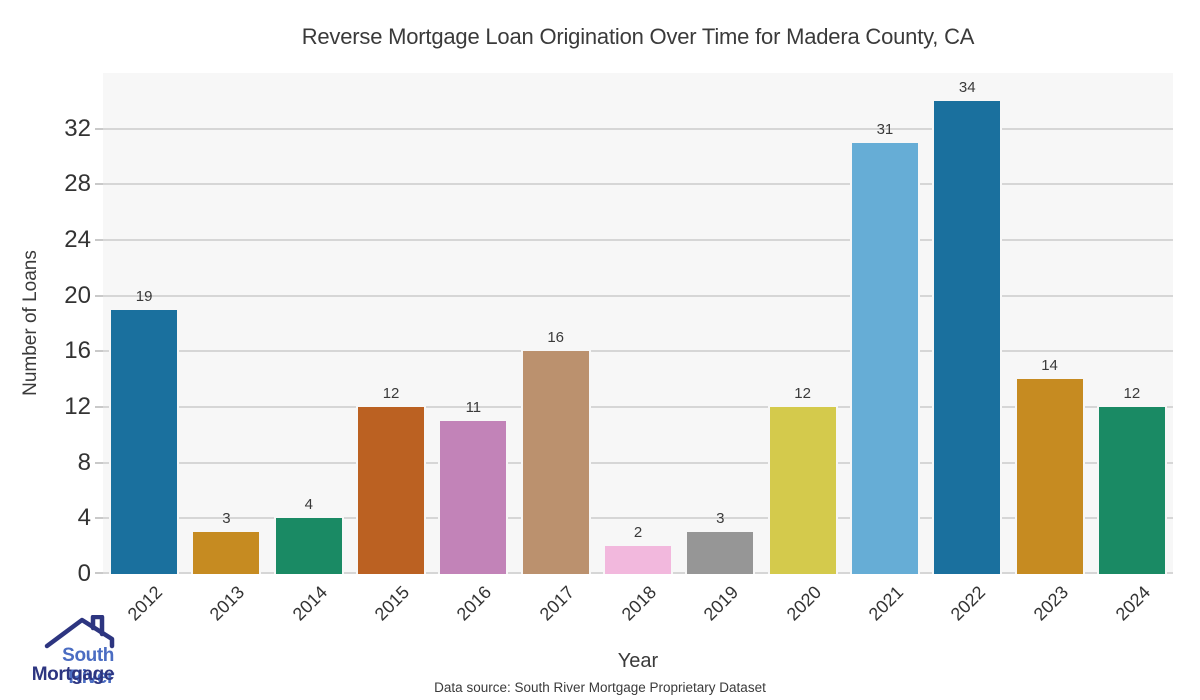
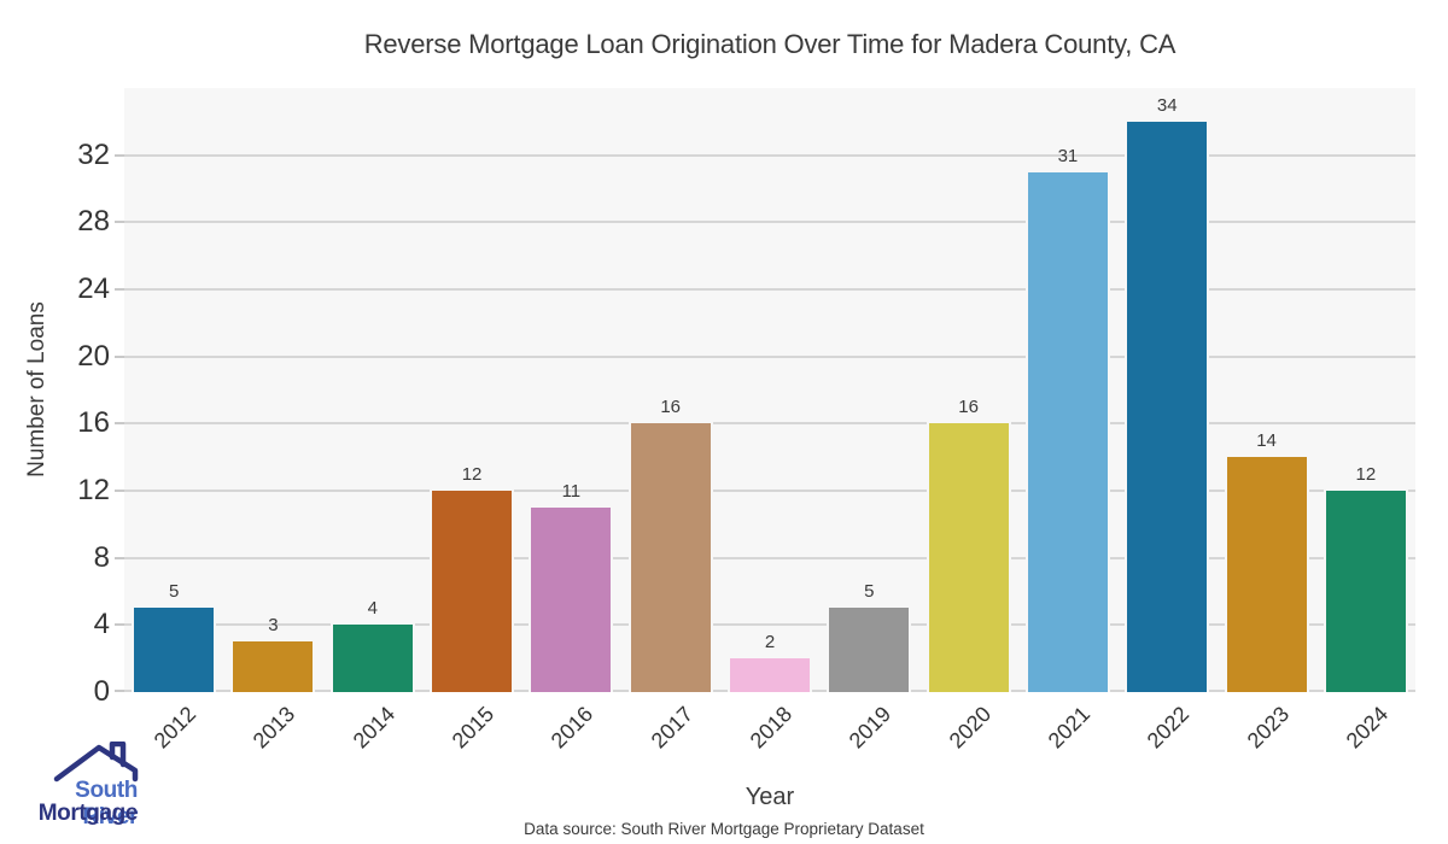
2012: 19 -> 5
2019: 3 -> 5
2020: 12 -> 16
